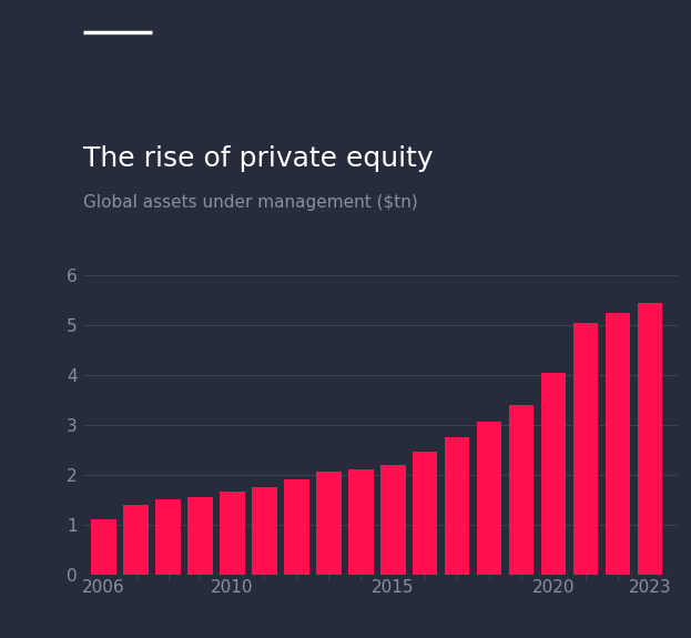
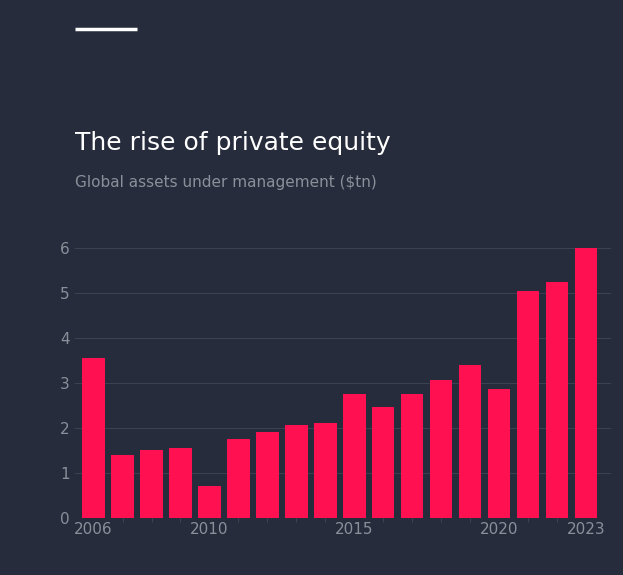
2006: 1.10 -> 3.55
2010: 1.65 -> 0.70
2015: 2.20 -> 2.75
2020: 4.05 -> 2.85
2023: 5.45 -> 6.00
